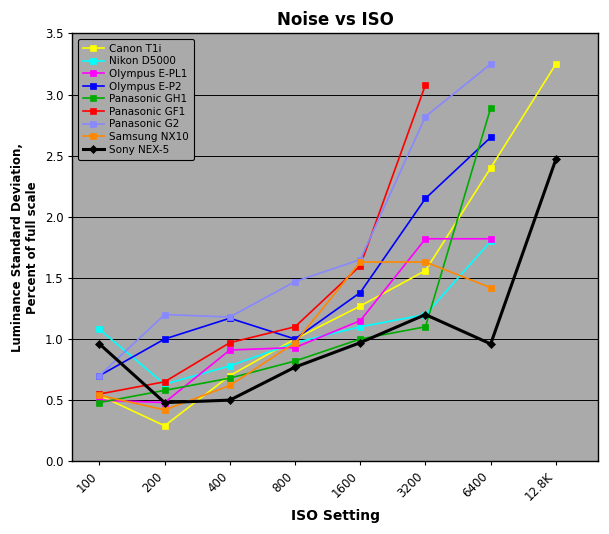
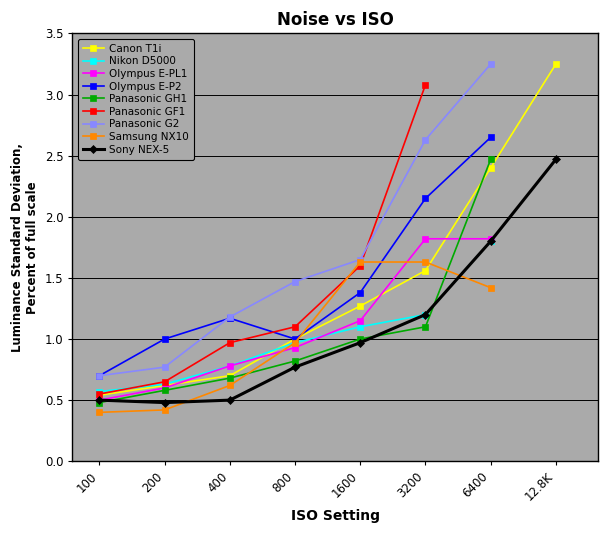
Nikon D5000/100: 1.08 -> 0.57
Samsung NX10/100: 0.54 -> 0.40
Sony NEX-5/100: 0.96 -> 0.50
Canon T1i/200: 0.29 -> 0.62
Olympus E-PL1/200: 0.48 -> 0.60
Panasonic G2/200: 1.20 -> 0.77
Olympus E-PL1/400: 0.91 -> 0.78
Panasonic G2/3200: 2.82 -> 2.63
Panasonic GH1/6400: 2.89 -> 2.47
Sony NEX-5/6400: 0.96 -> 1.80
